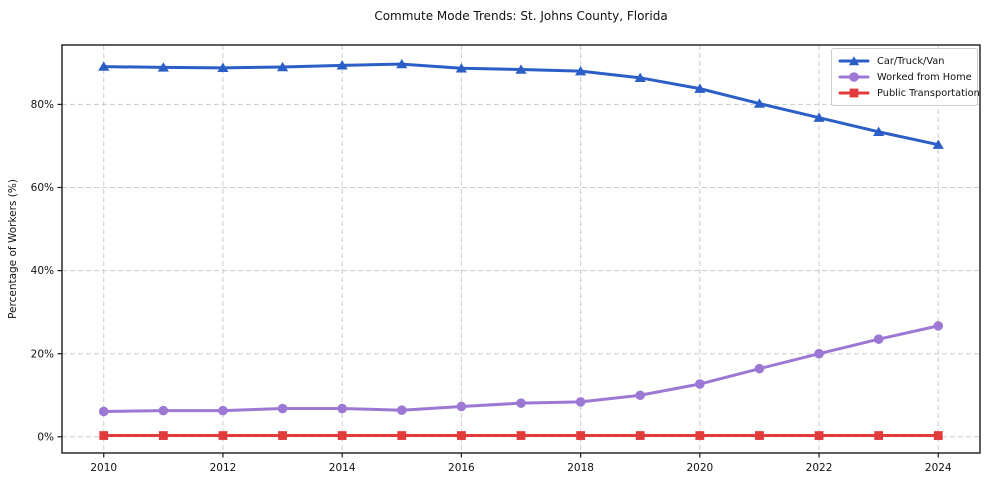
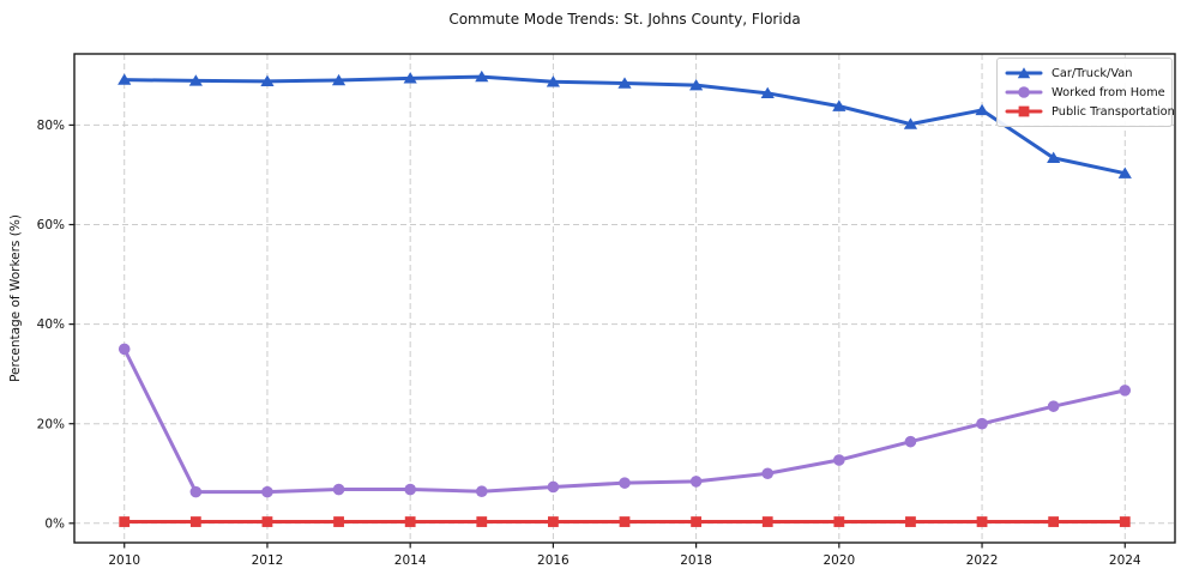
Worked from Home/2010: 6% -> 35%
Car/Truck/Van/2022: 77% -> 83%
